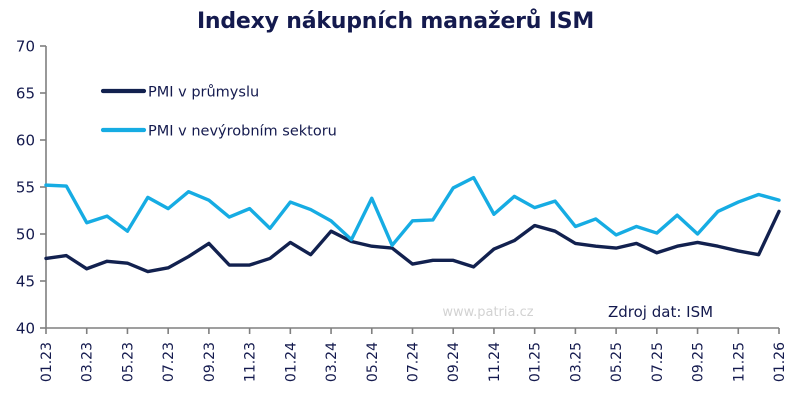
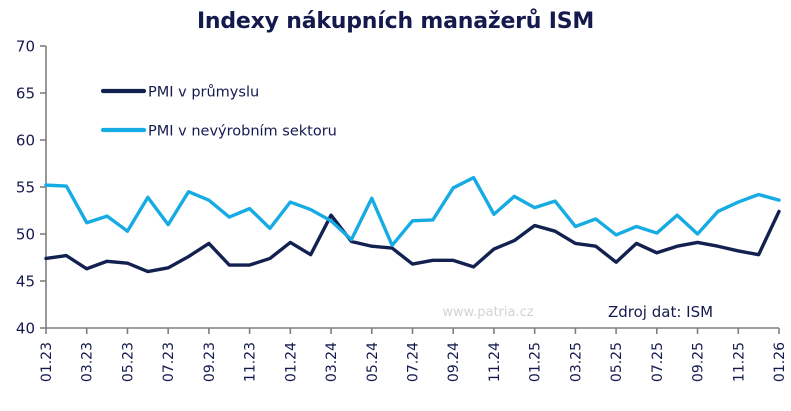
PMI v nevýrobním sektoru/07.23: 53 -> 51
PMI v průmyslu/03.24: 50 -> 52
PMI v průmyslu/05.25: 48 -> 47
